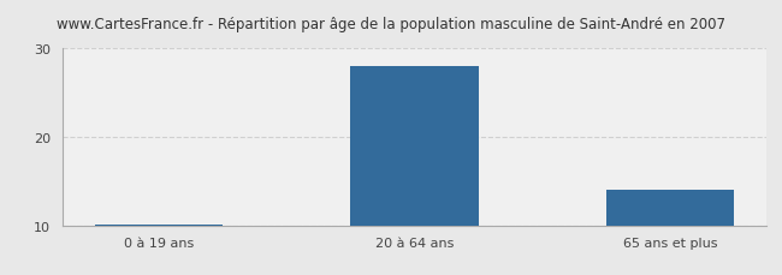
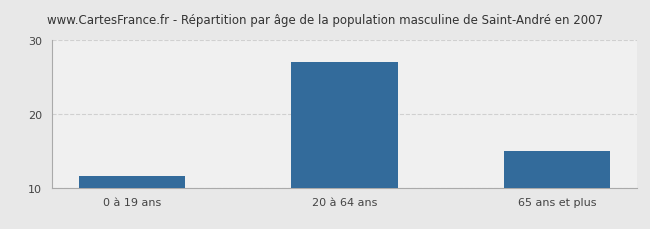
0 à 19 ans: 10.1 -> 11.6
20 à 64 ans: 28.0 -> 27.0
65 ans et plus: 14.0 -> 15.0
